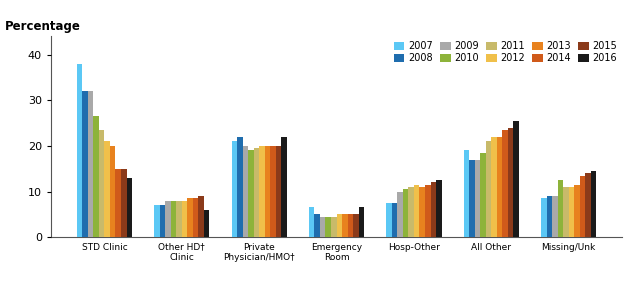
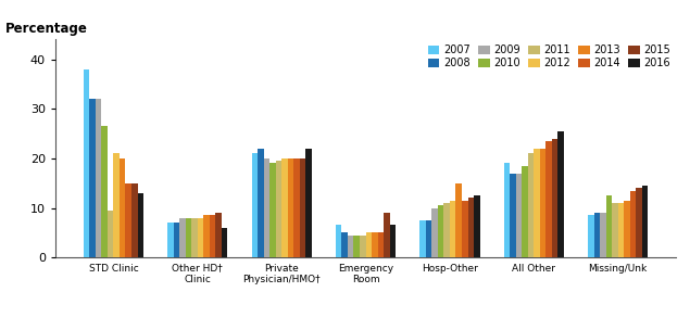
2011/STD Clinic: 23.5 -> 9.5
2015/Emergency Room: 5 -> 9
2013/Hosp-Other: 11.0 -> 15.0
